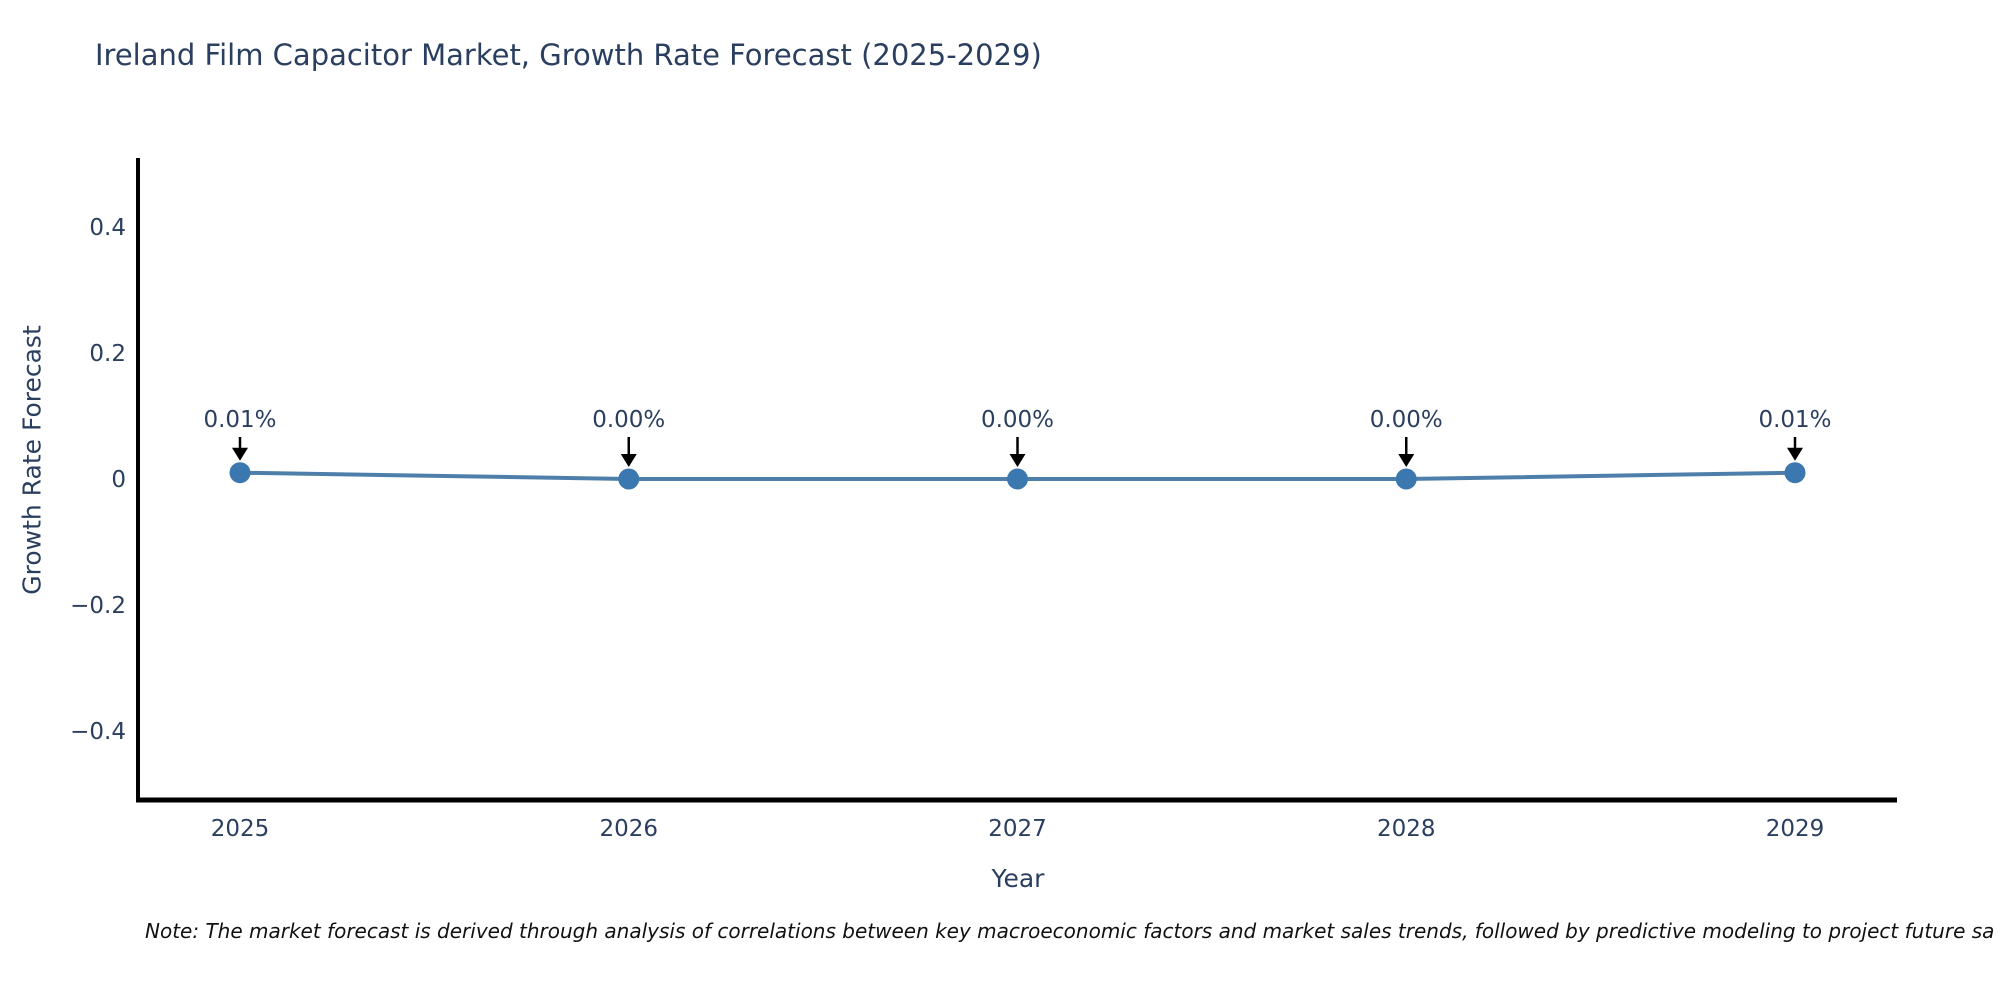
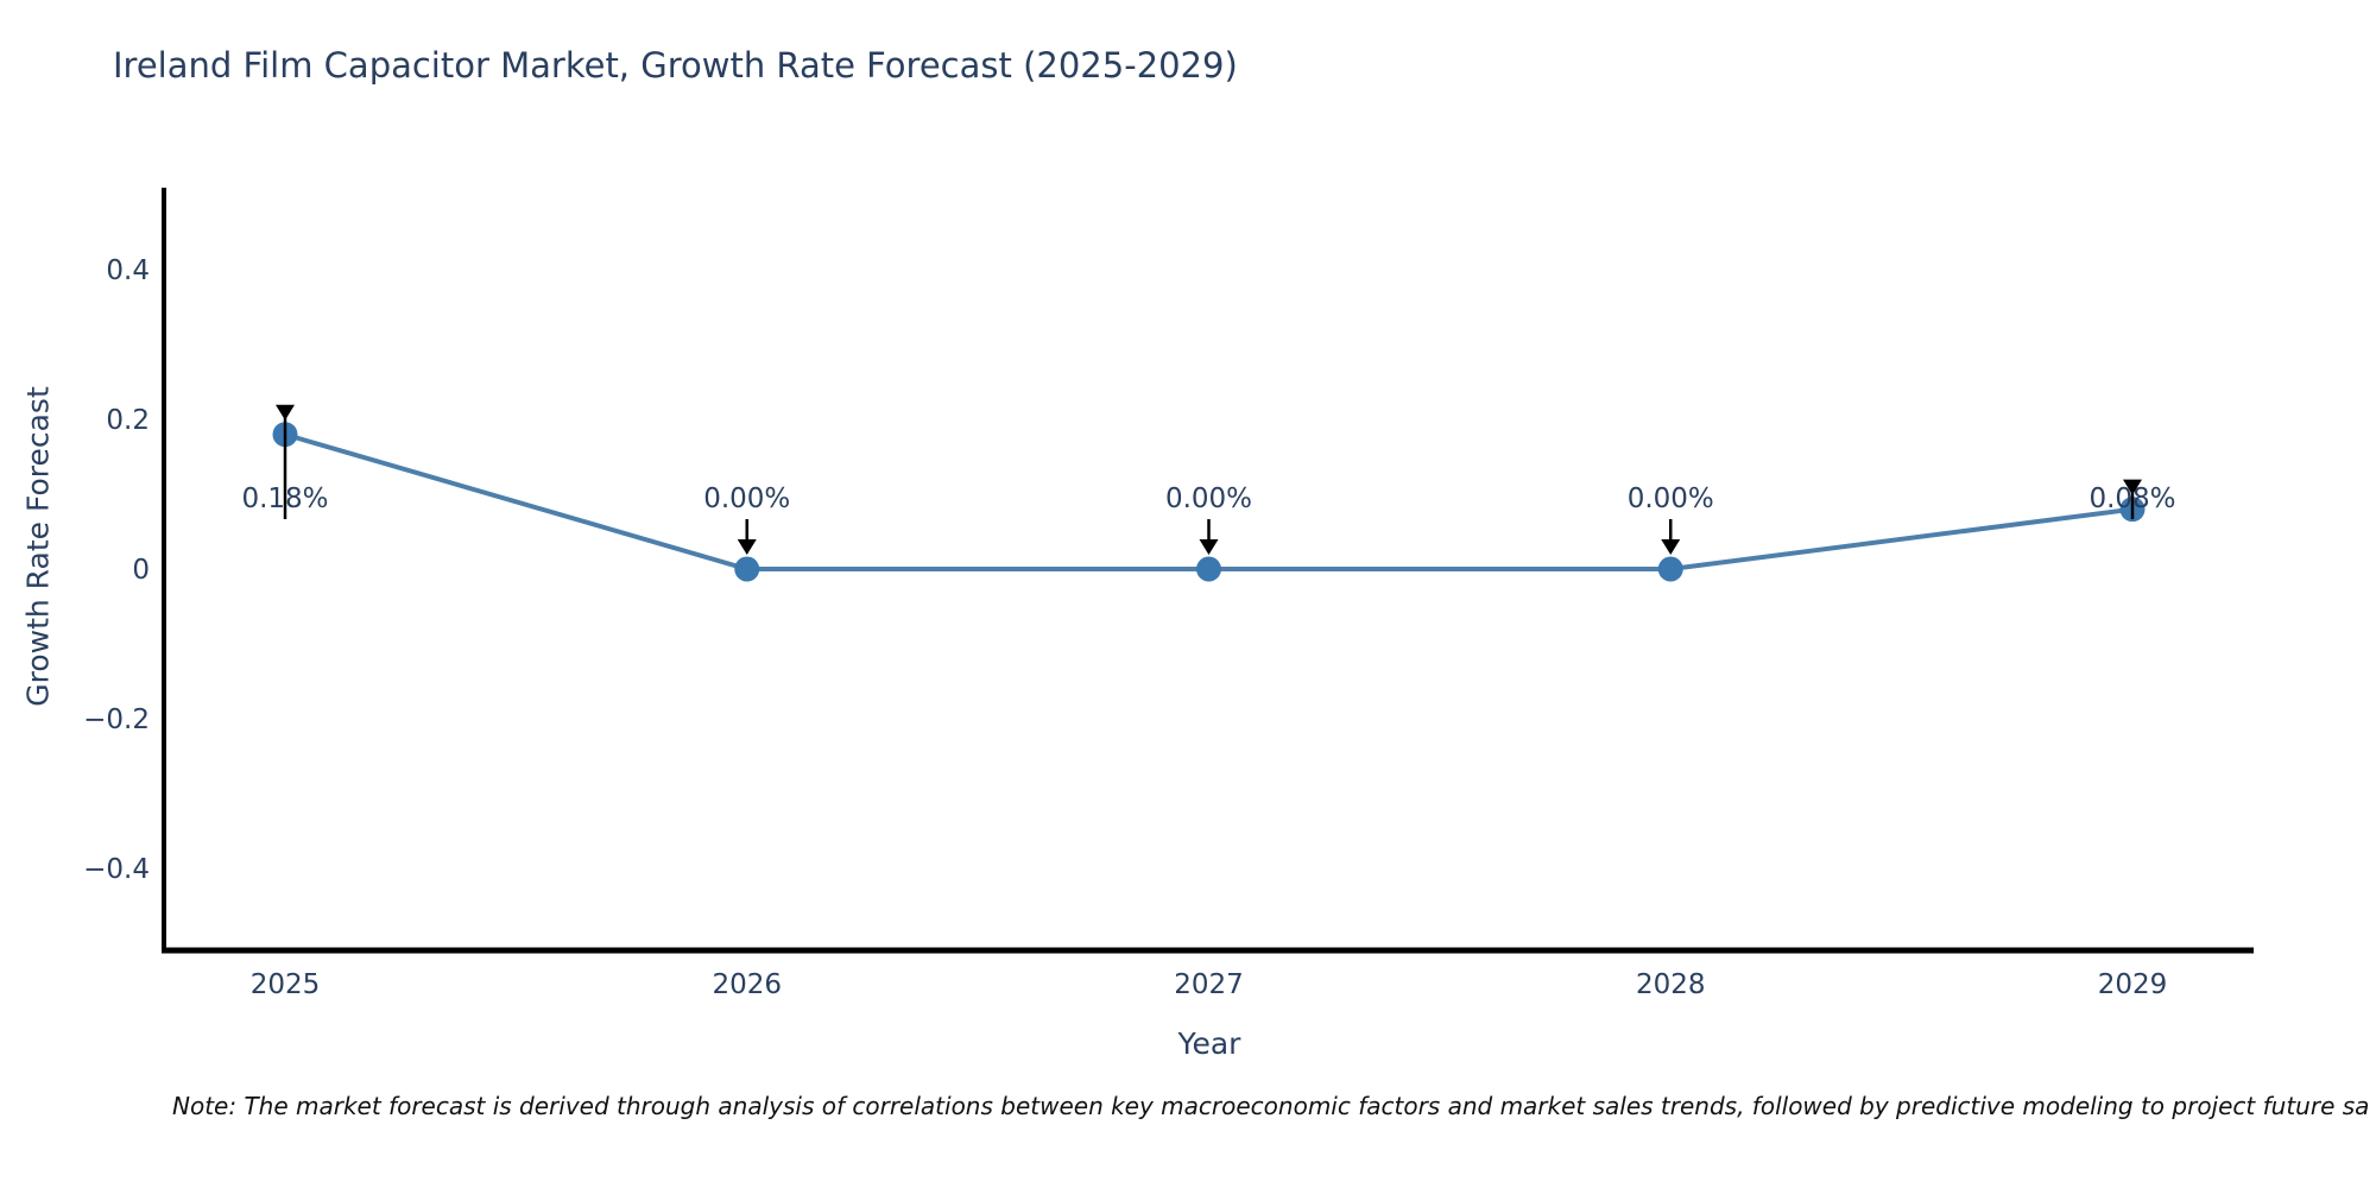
2025: 0.01% -> 0.18%
2029: 0.01% -> 0.08%
